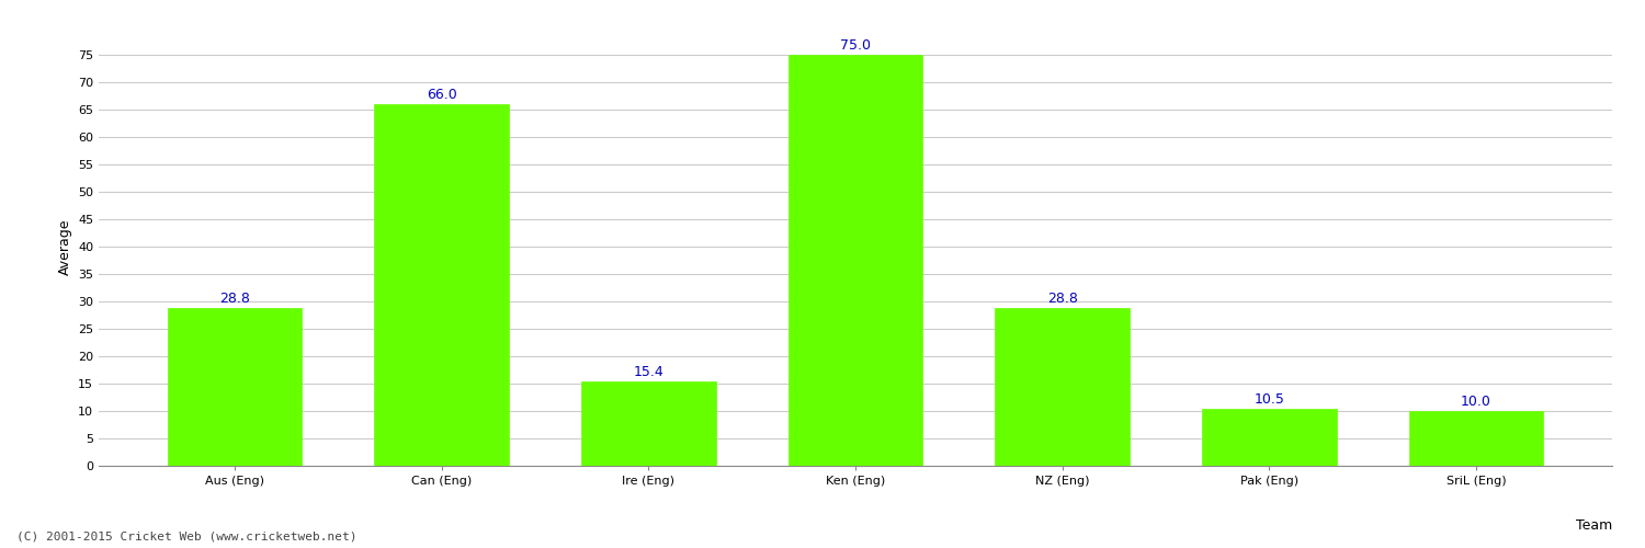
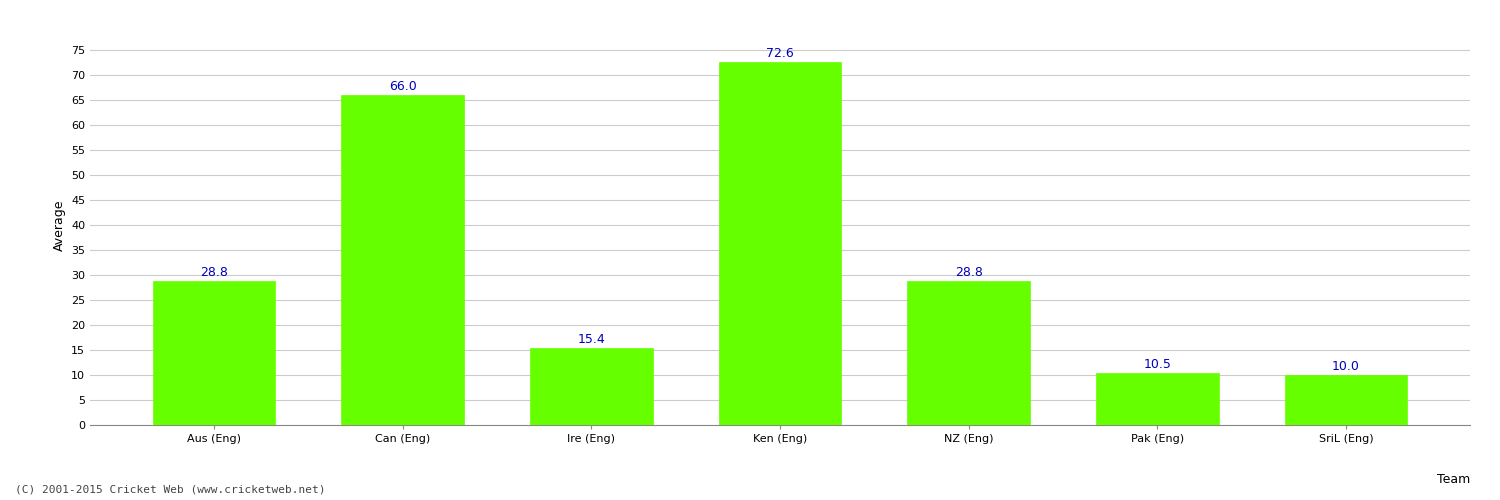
Ken (Eng): 75.0 -> 72.6
